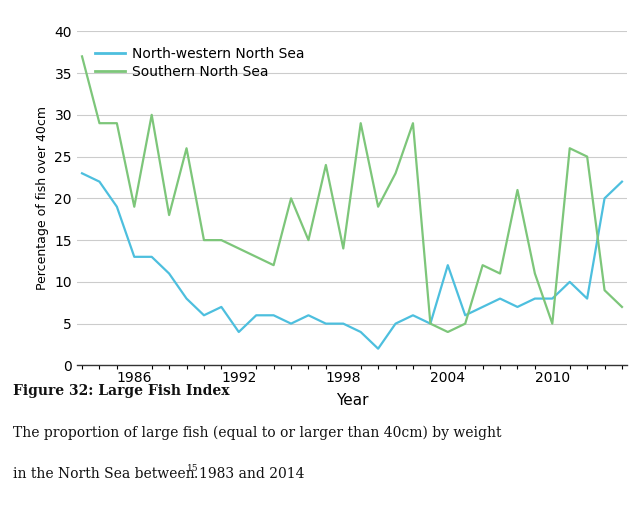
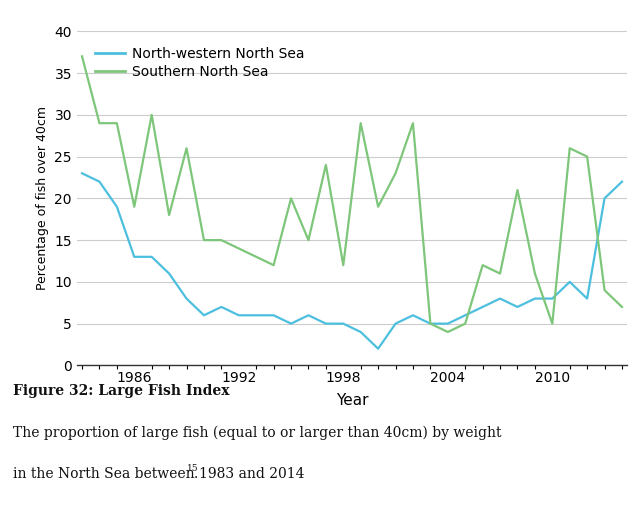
North-western North Sea/1992: 4 -> 6
Southern North Sea/1998: 14 -> 12
North-western North Sea/2004: 12 -> 5
